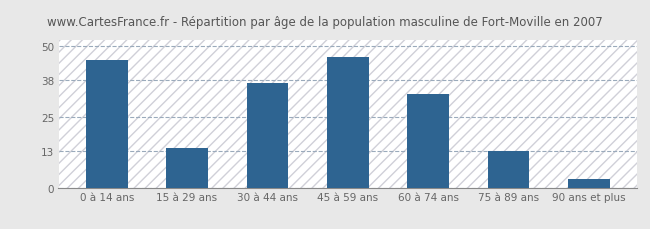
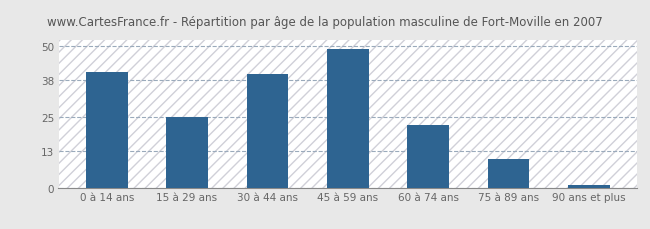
0 à 14 ans: 45 -> 41
15 à 29 ans: 14 -> 25
30 à 44 ans: 37 -> 40
45 à 59 ans: 46 -> 49
60 à 74 ans: 33 -> 22
75 à 89 ans: 13 -> 10
90 ans et plus: 3 -> 1
